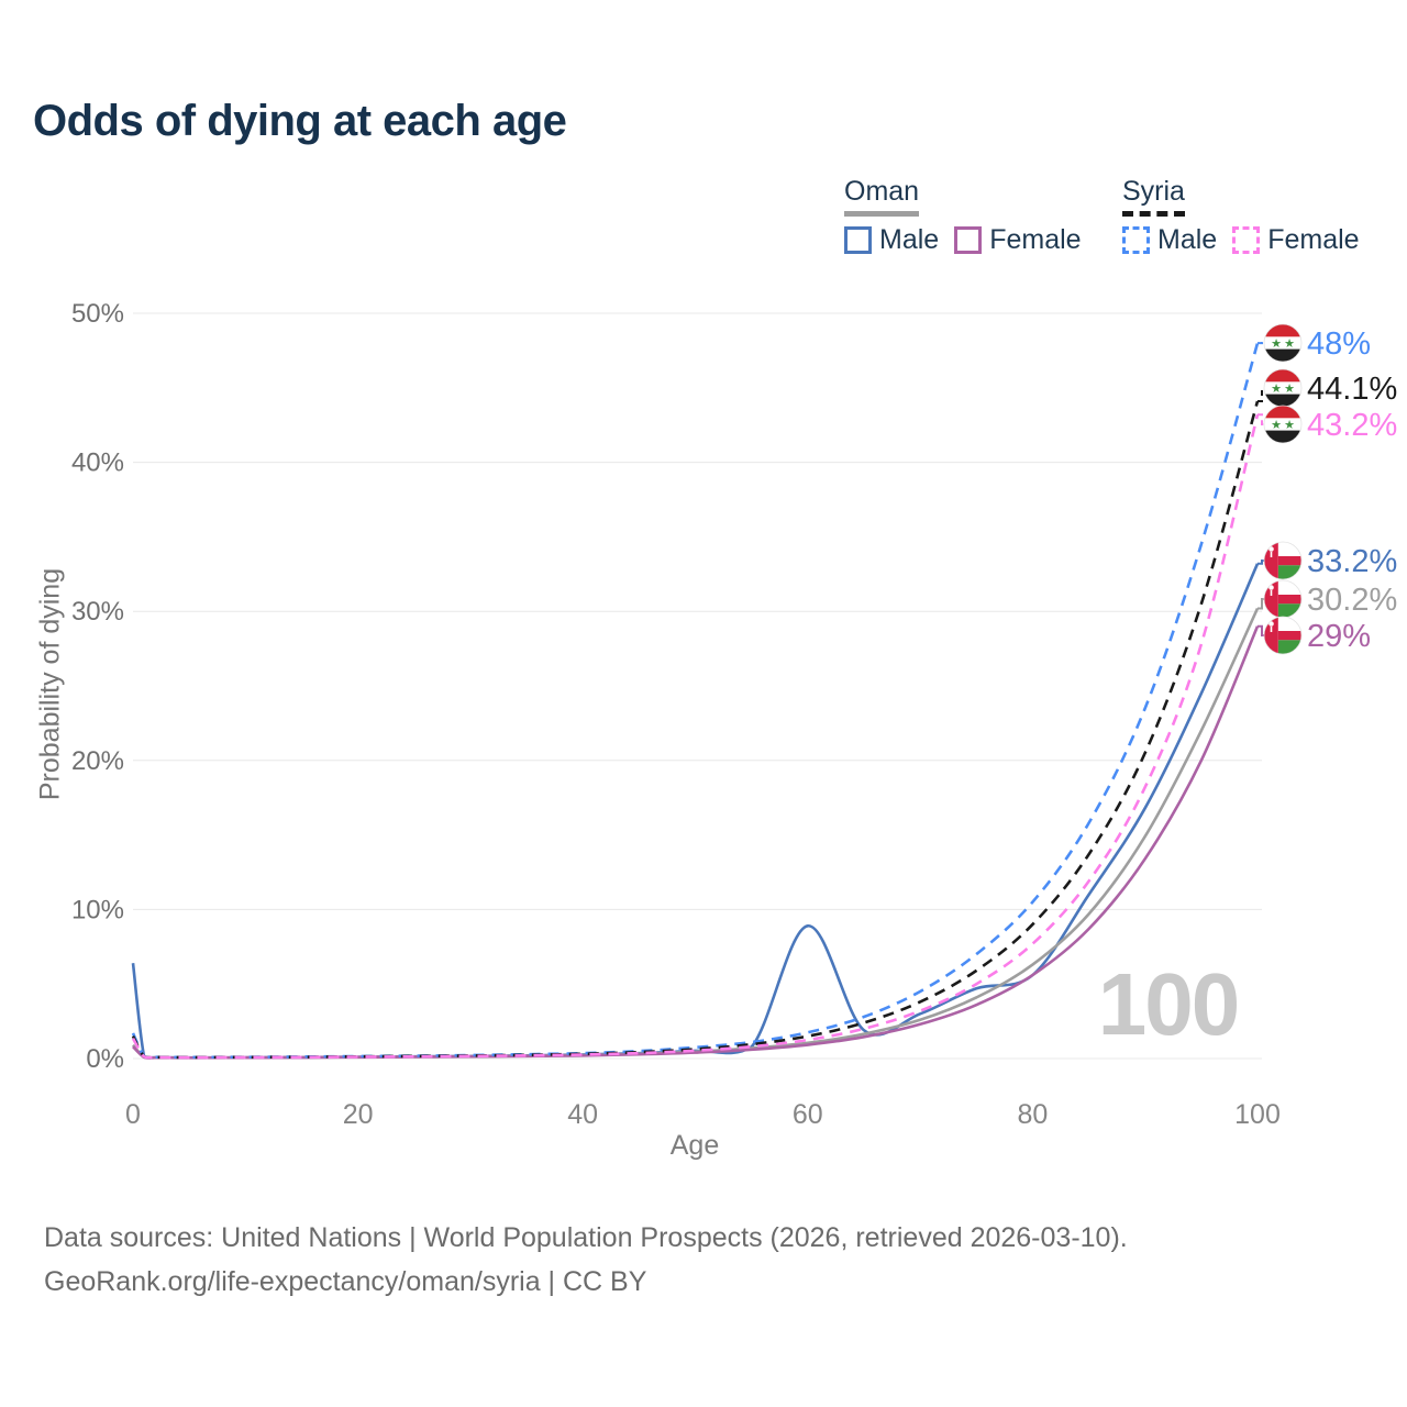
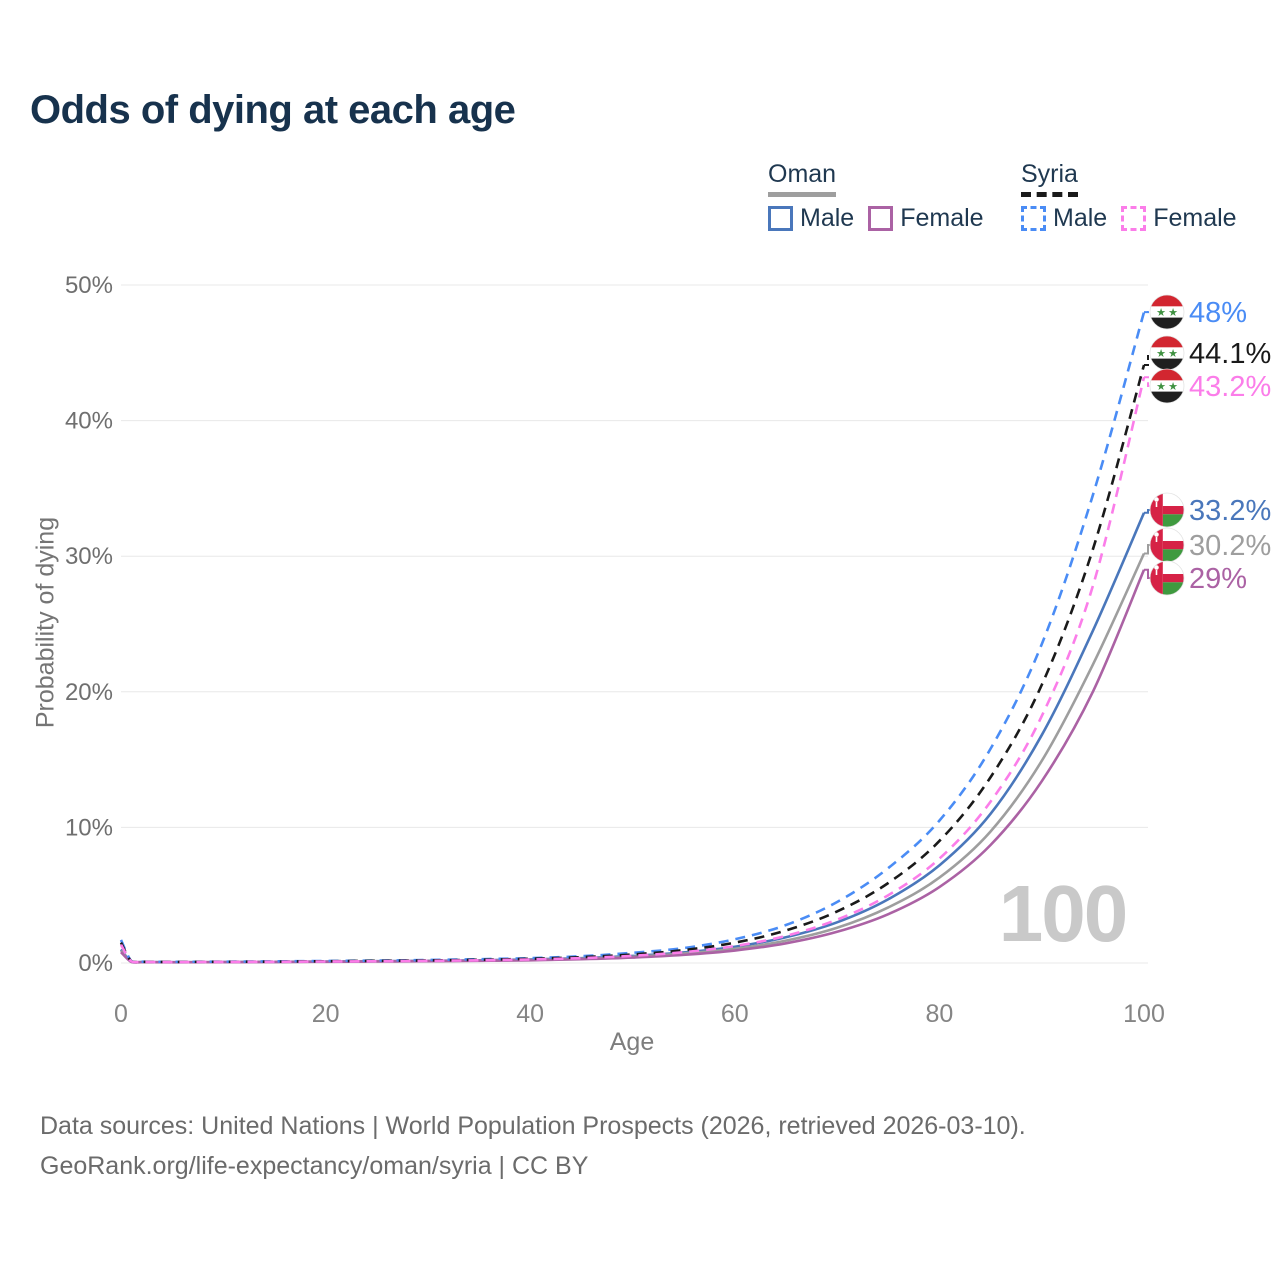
Oman Male/0: 6.4% -> 1.0%
Oman Male/60: 8.9% -> 1.2%
Oman Male/80: 5.6% -> 7.2%
